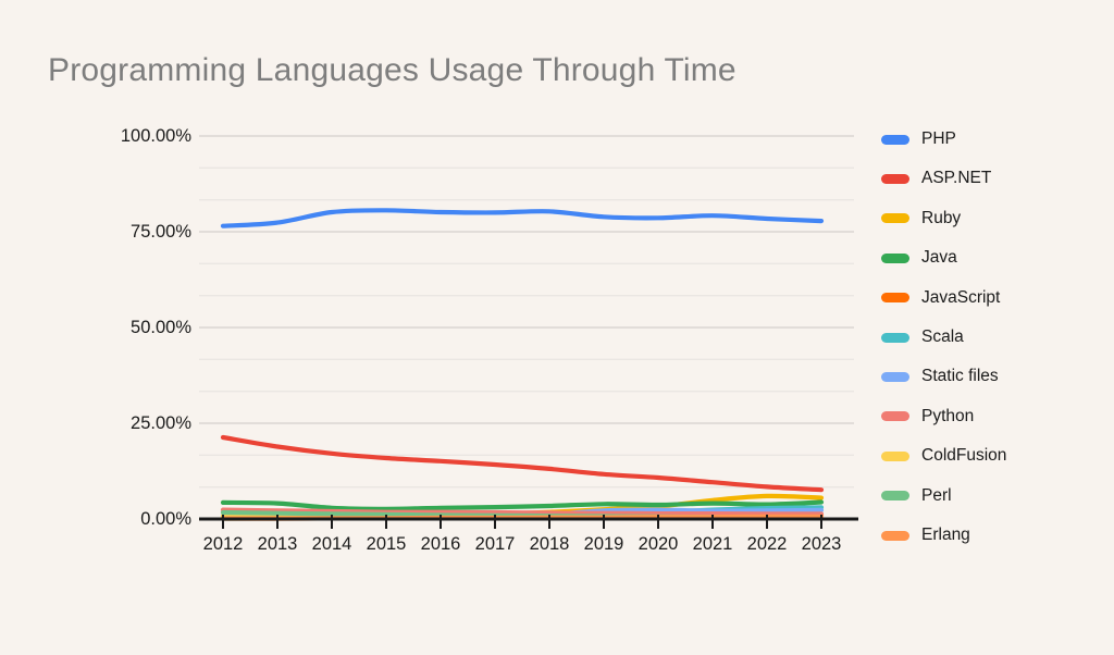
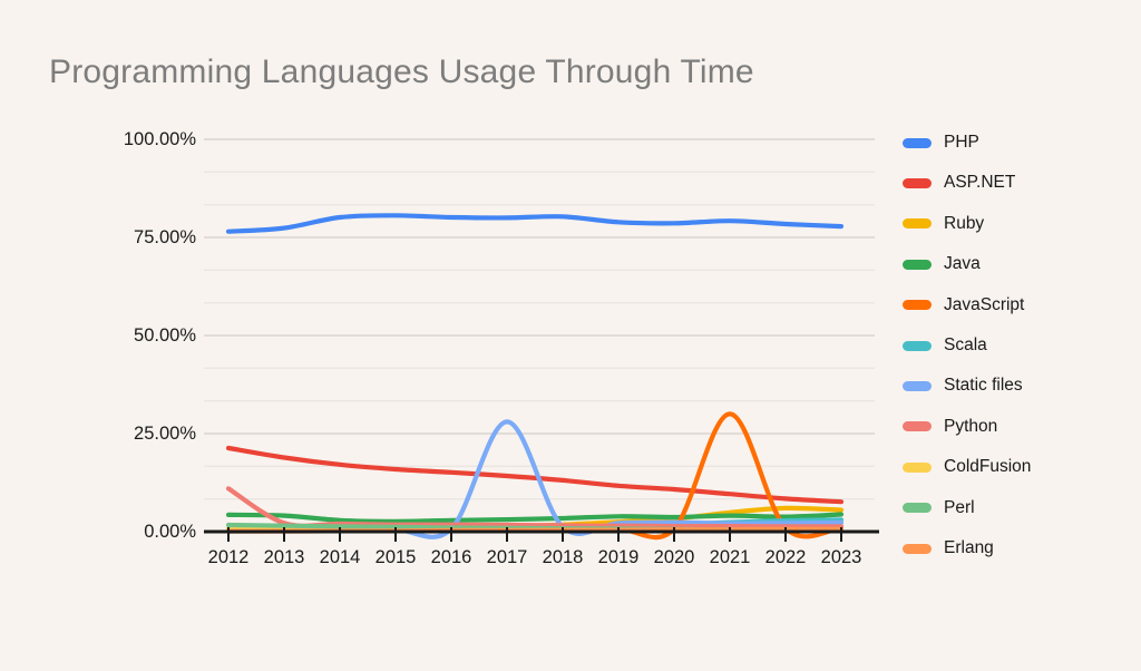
Python/2012: 2% -> 11%
Static files/2017: 1% -> 28%
JavaScript/2021: 1% -> 30%
